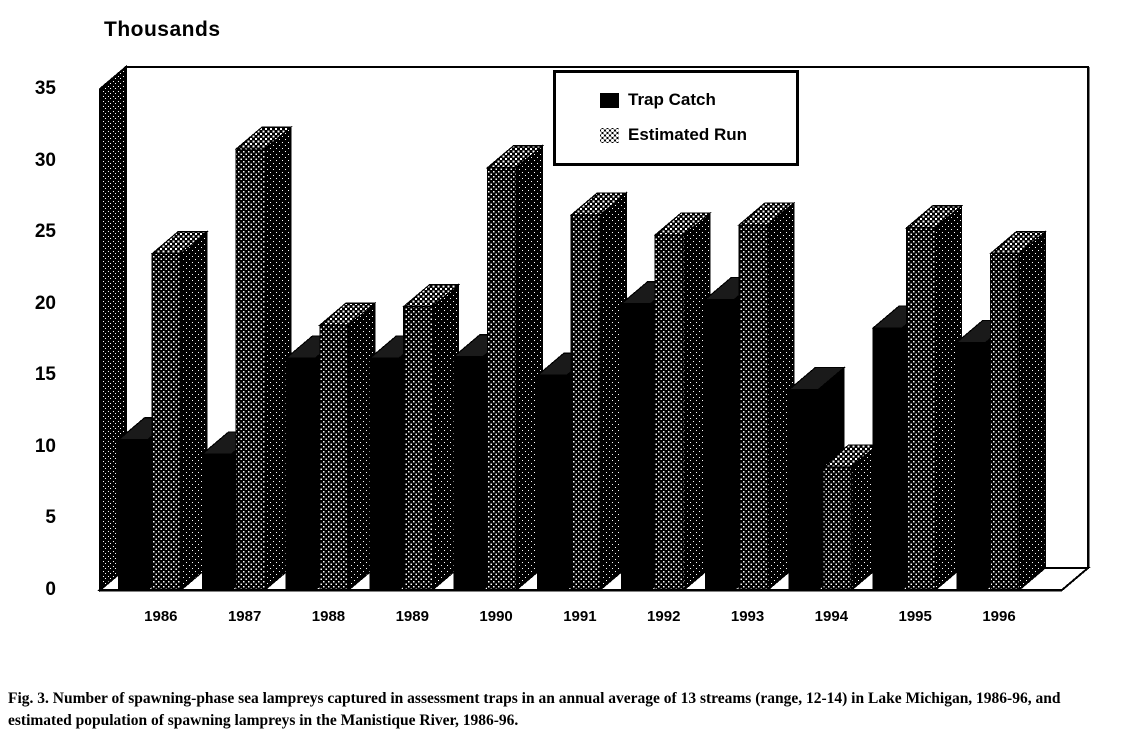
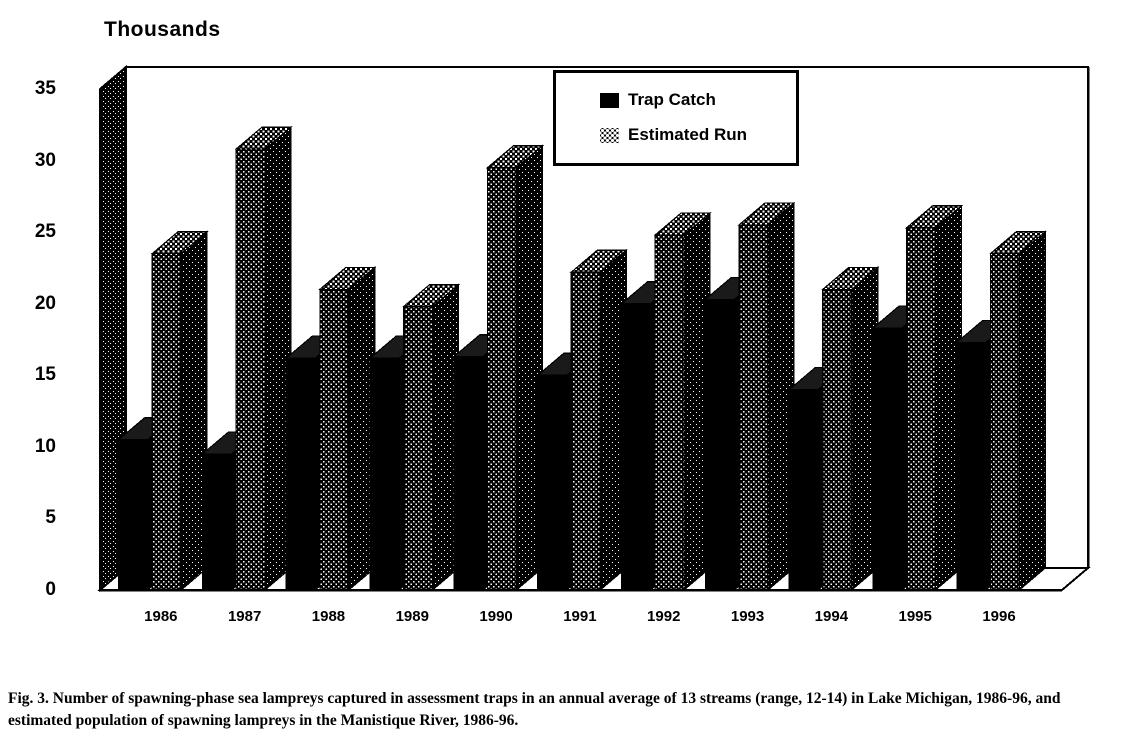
Estimated Run/1988: 18.5 -> 21.0
Estimated Run/1991: 26.2 -> 22.2
Estimated Run/1994: 8.6 -> 21.0
